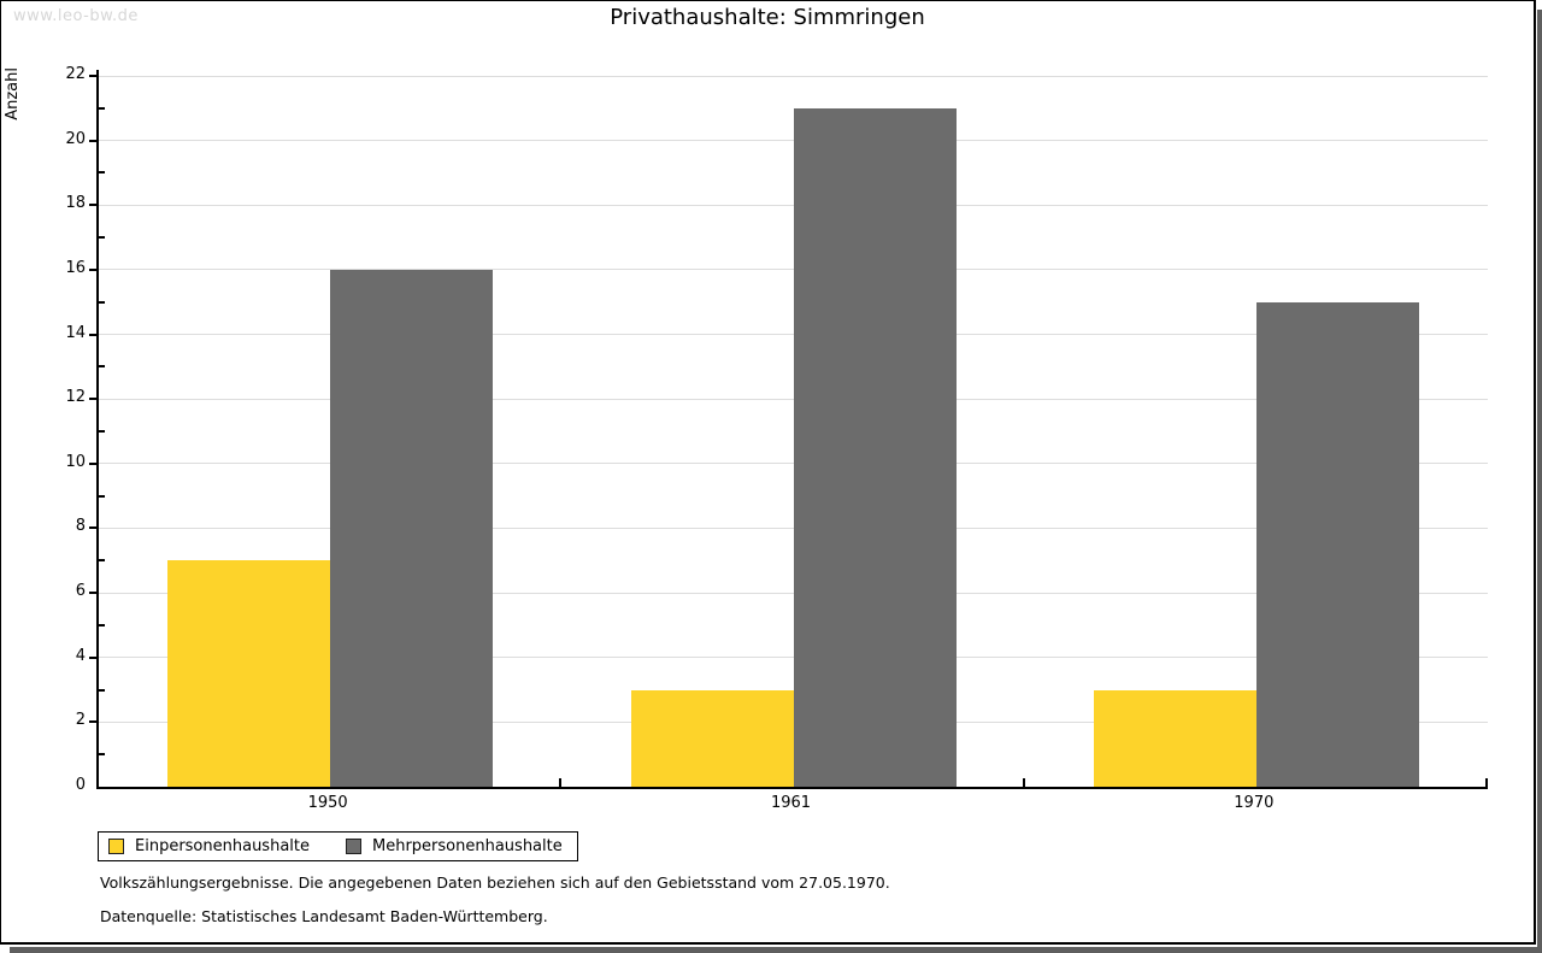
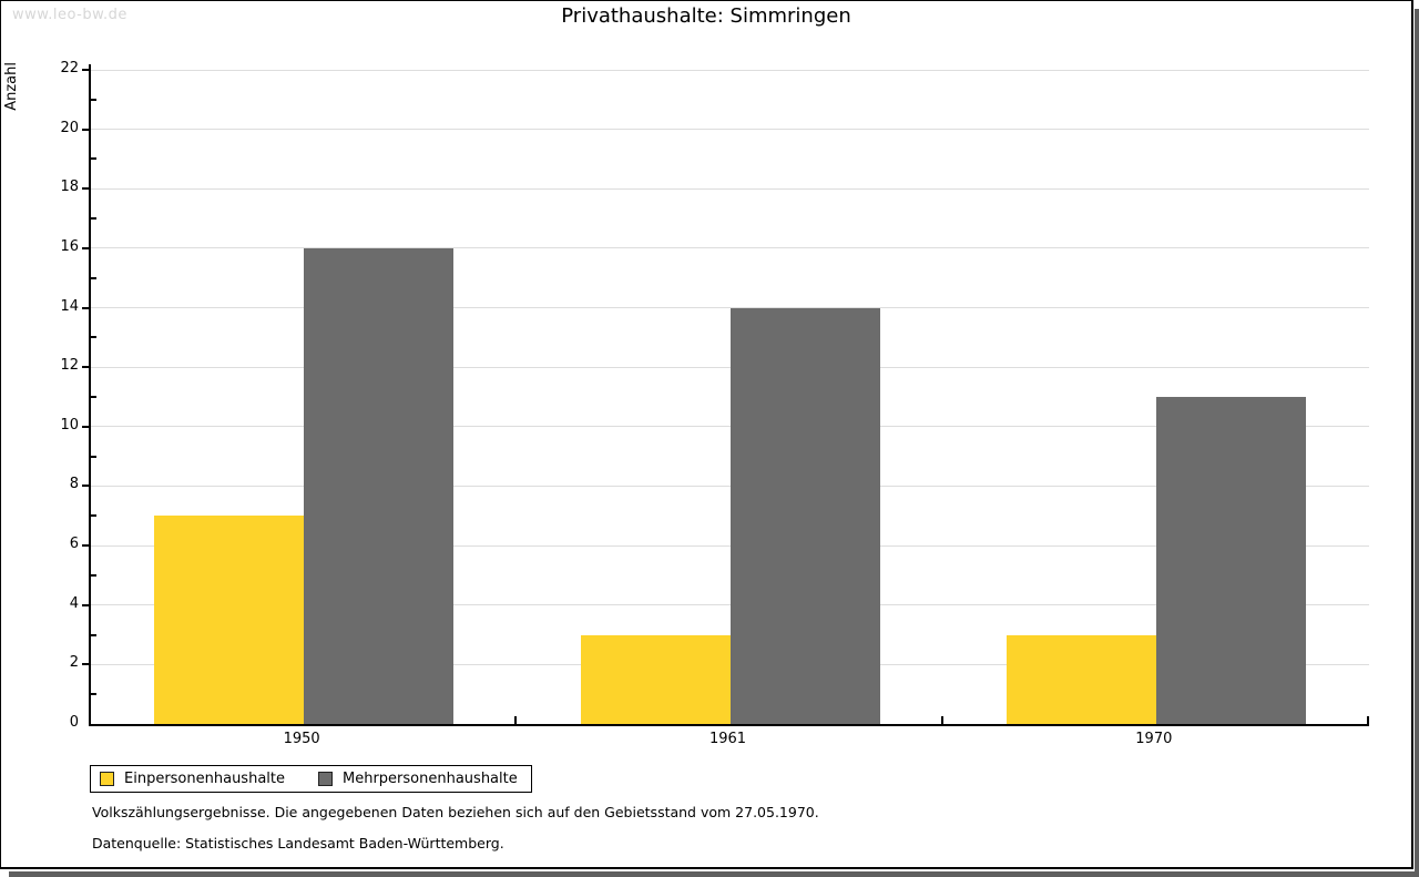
Mehrpersonenhaushalte/1961: 21 -> 14
Mehrpersonenhaushalte/1970: 15 -> 11
